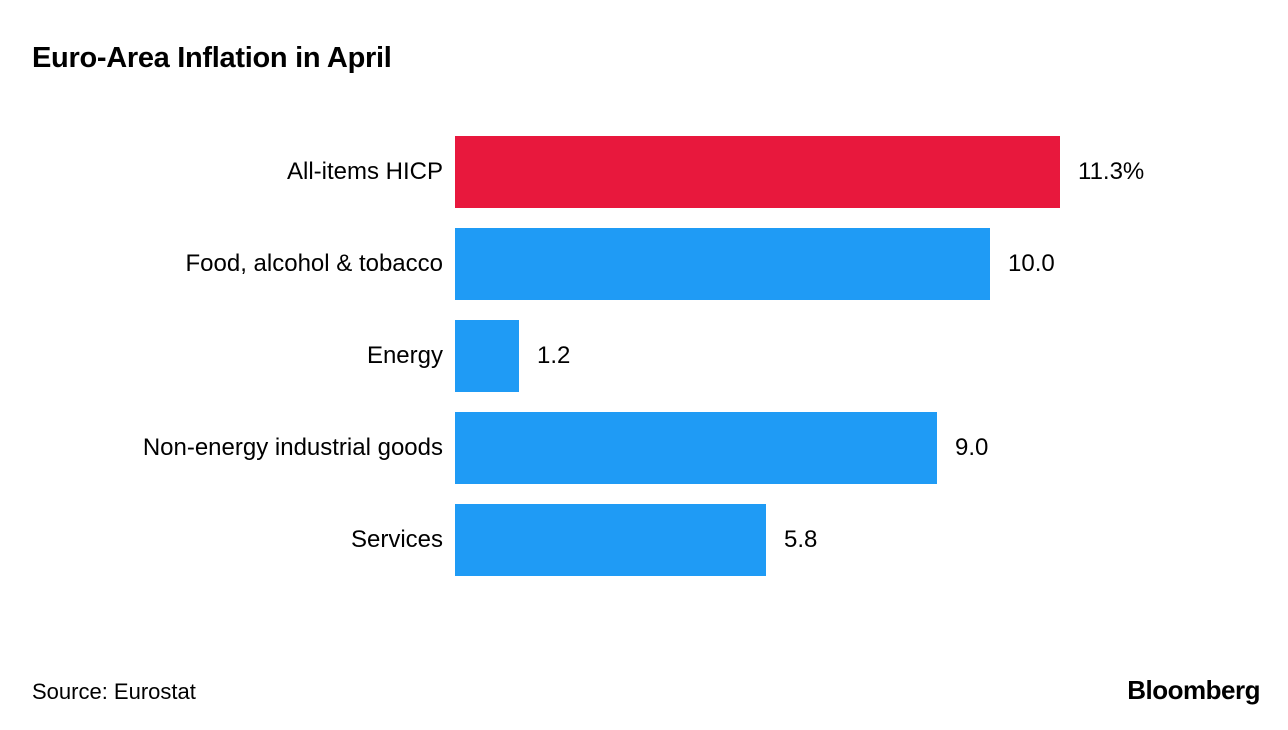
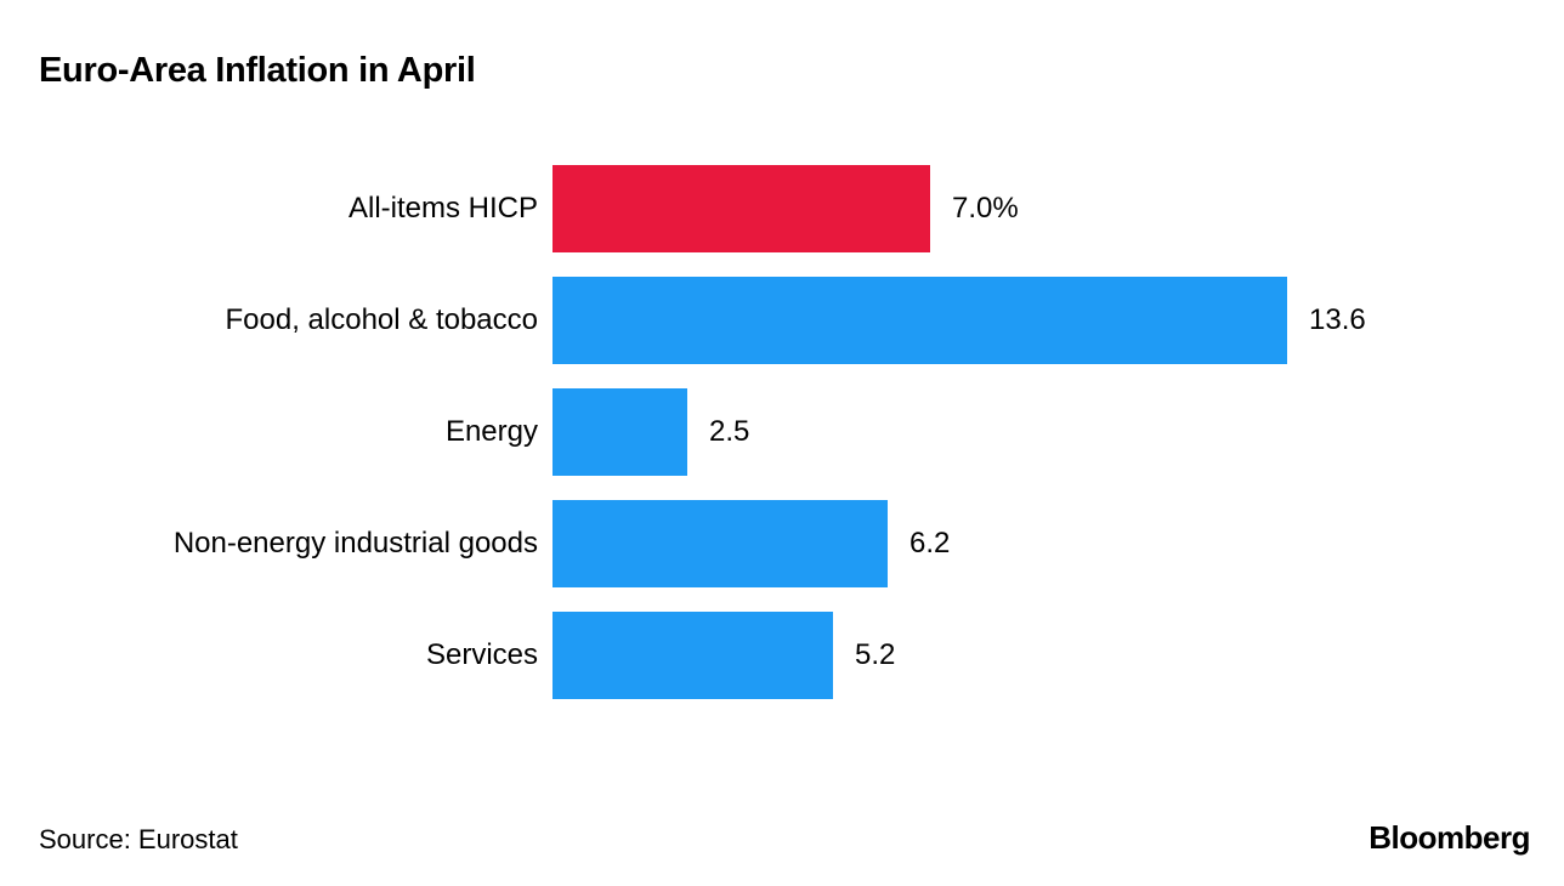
All-items HICP: 11.3% -> 7.0%
Food, alcohol & tobacco: 10.0 -> 13.6
Energy: 1.2 -> 2.5
Non-energy industrial goods: 9.0 -> 6.2
Services: 5.8 -> 5.2
